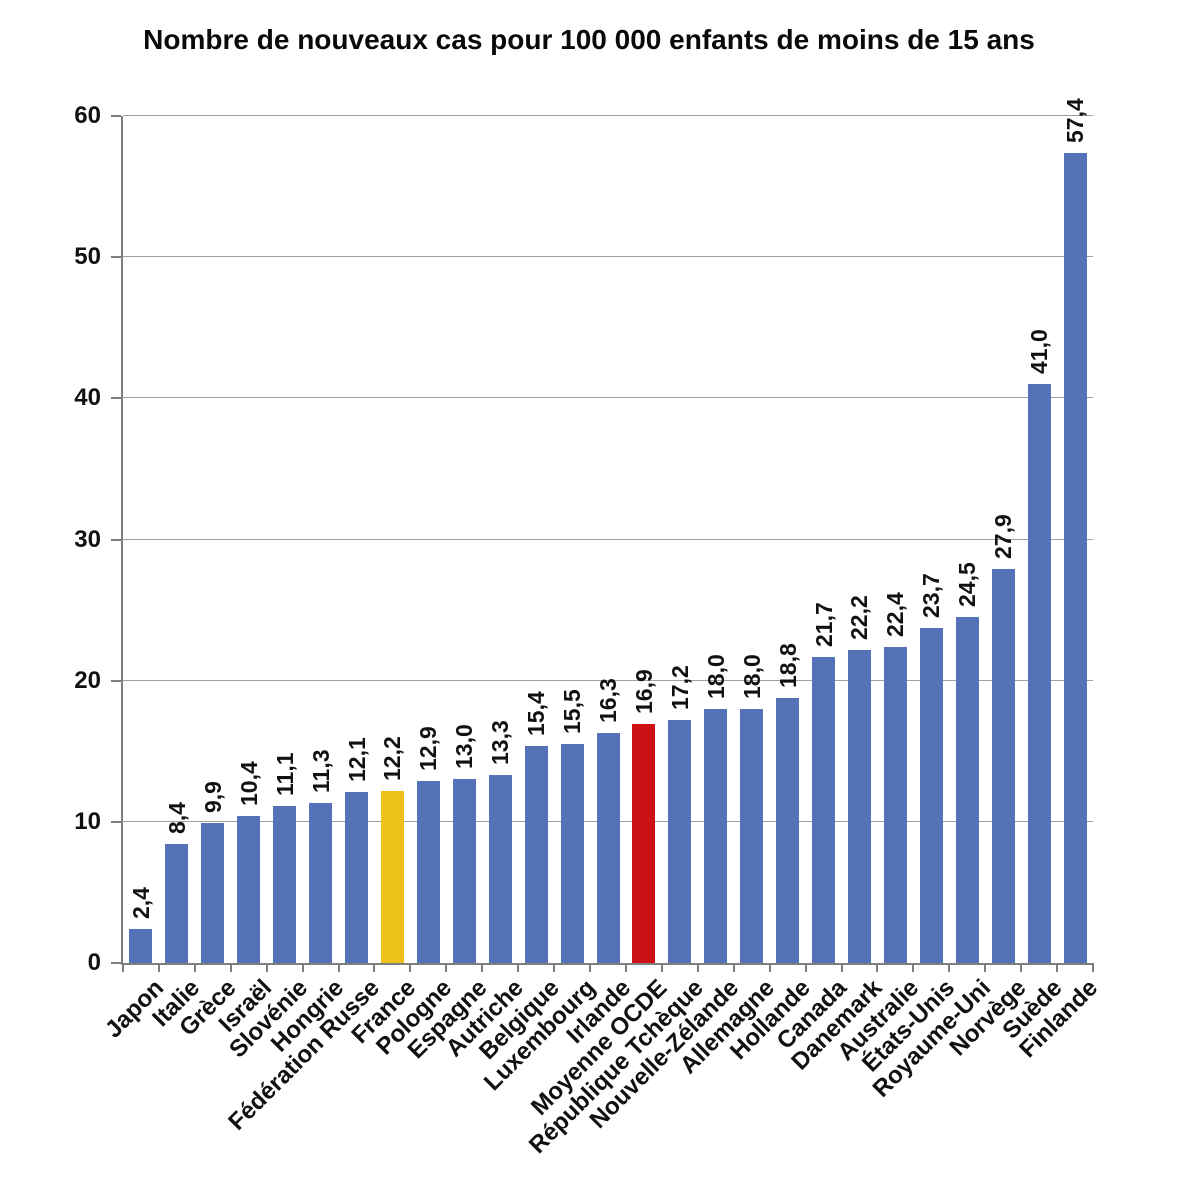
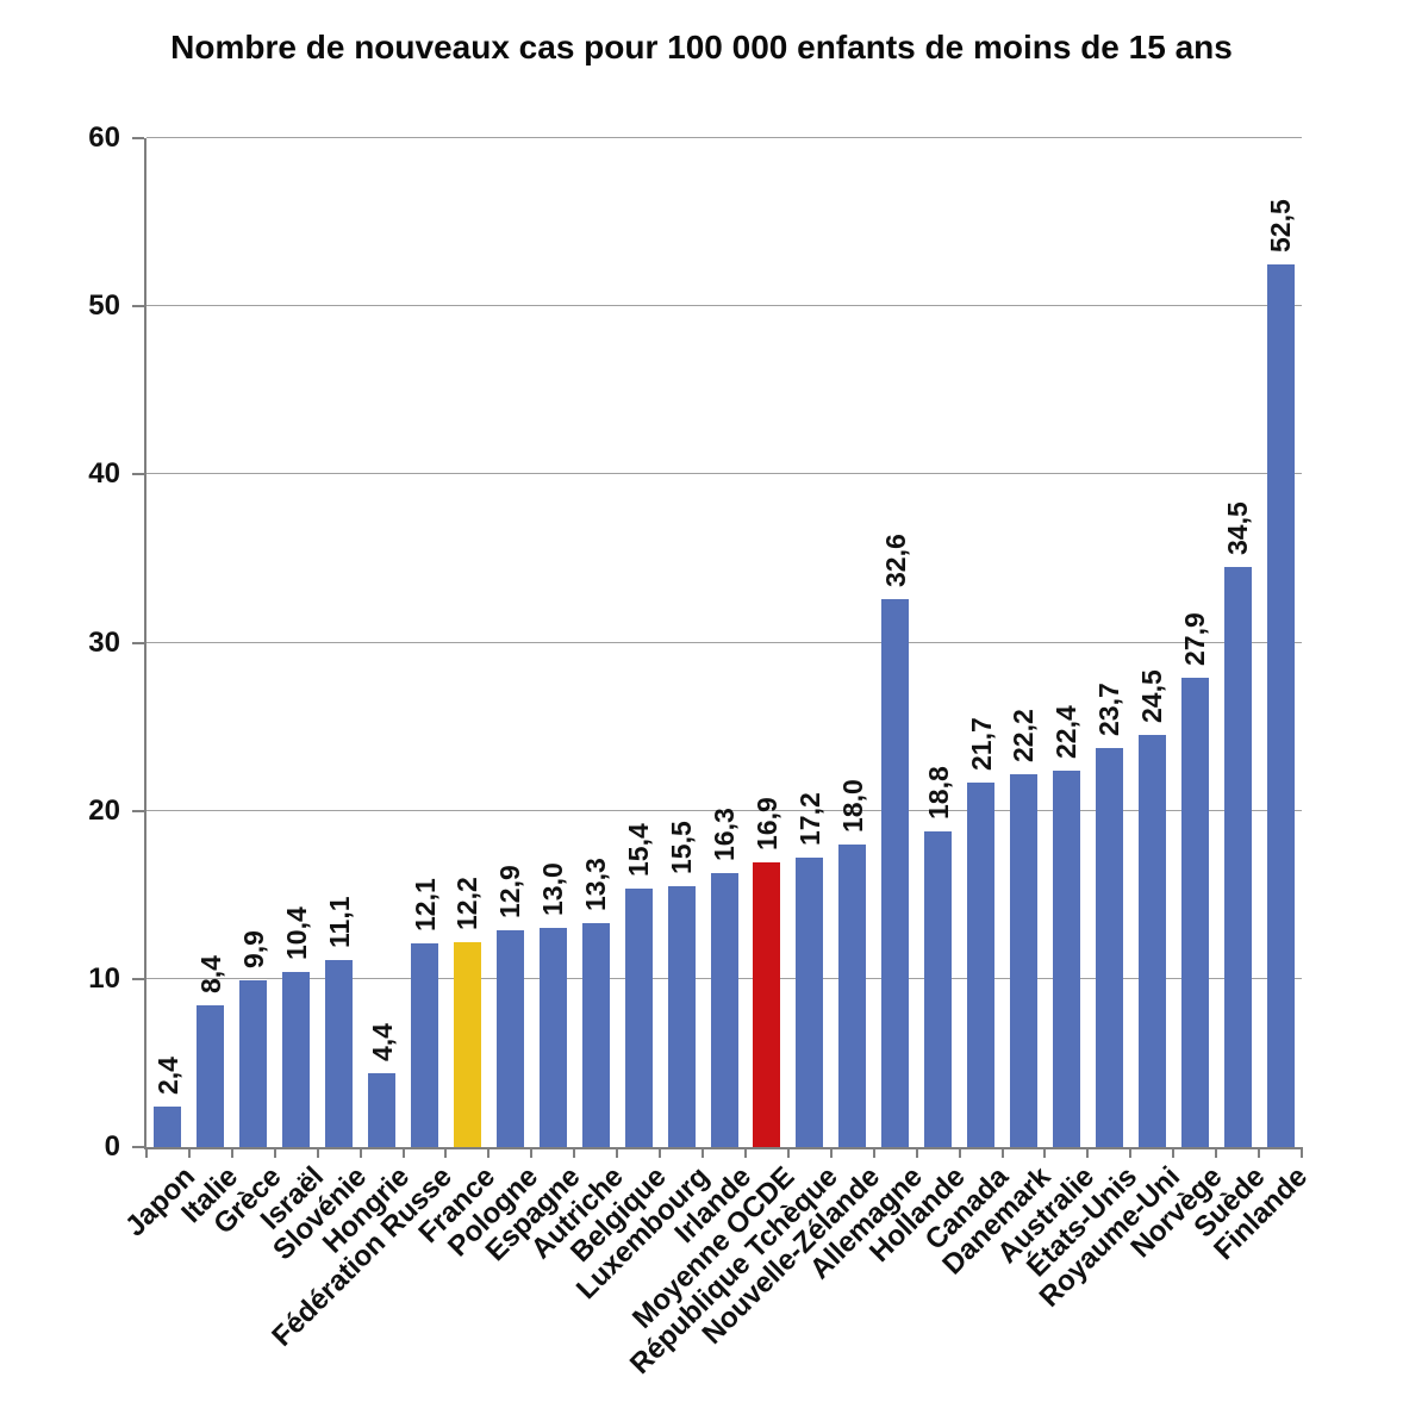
Hongrie: 11,3 -> 4,4
Allemagne: 18,0 -> 32,6
Suède: 41,0 -> 34,5
Finlande: 57,4 -> 52,5
